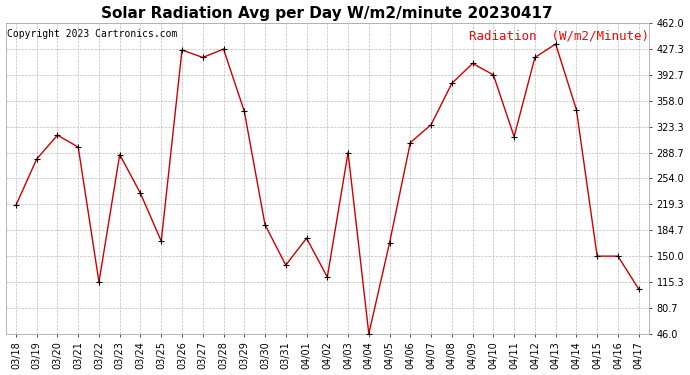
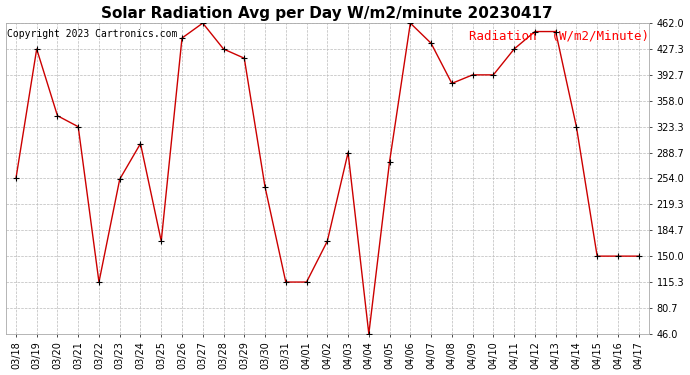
03/18: 218 -> 254
03/19: 280 -> 427
03/20: 312 -> 338
03/21: 296 -> 323
03/23: 286 -> 253
03/24: 234 -> 301
03/26: 426 -> 442
03/27: 416 -> 462
03/29: 344 -> 415
03/30: 192 -> 243
03/31: 138 -> 115
04/01: 174 -> 115
04/02: 122 -> 170
04/05: 168 -> 277
04/06: 302 -> 462
04/07: 326 -> 435
04/09: 408 -> 393
04/11: 310 -> 427
04/12: 416 -> 451
04/13: 434 -> 451
04/14: 346 -> 323
04/17: 106 -> 150
